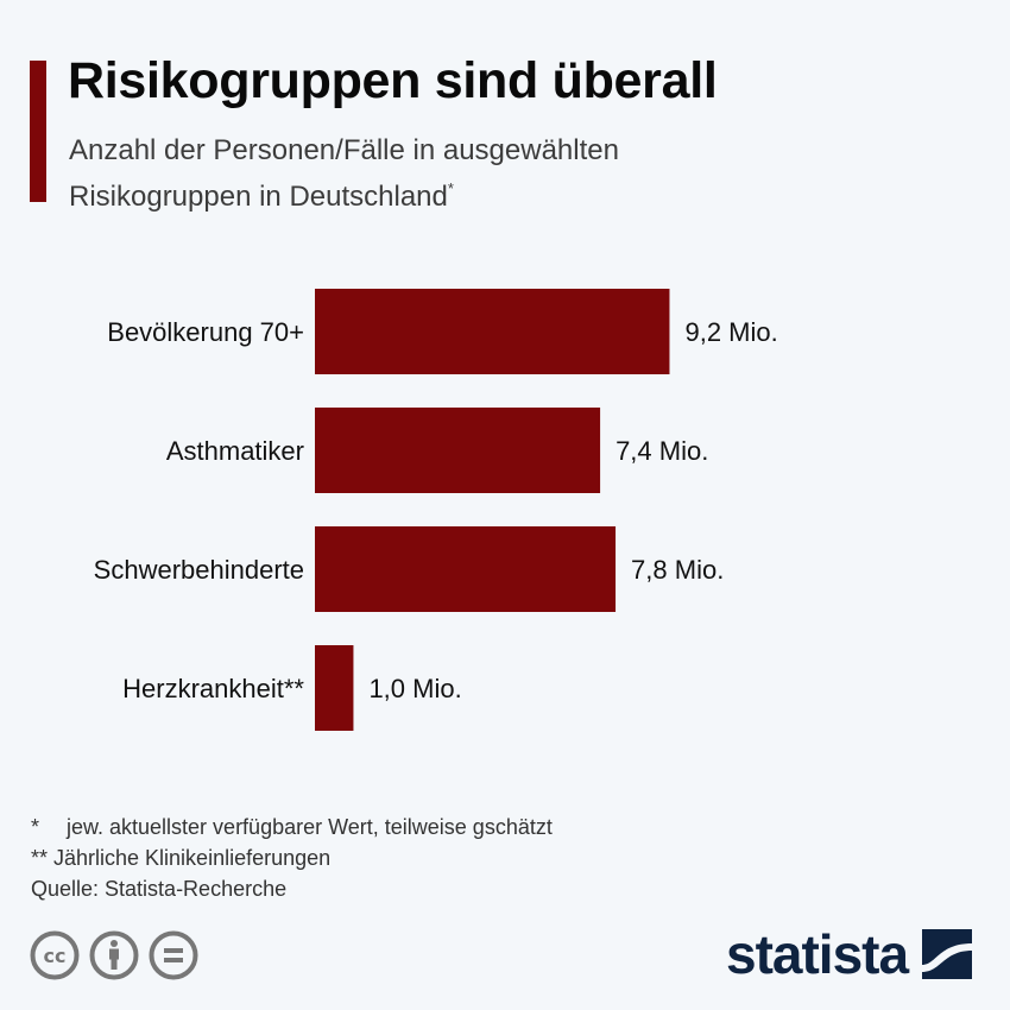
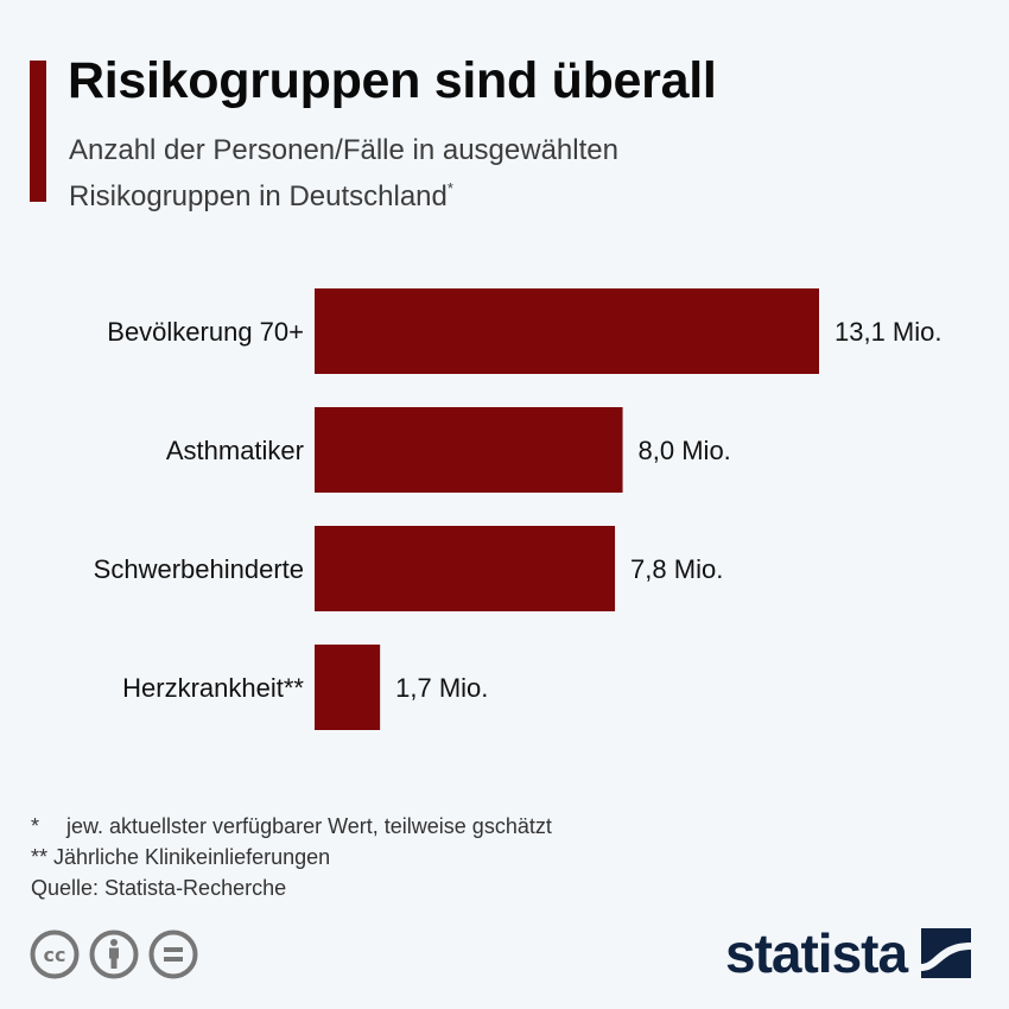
Bevölkerung 70+: 9,2 -> 13,1
Asthmatiker: 7,4 -> 8,0
Herzkrankheit**: 1,0 -> 1,7
